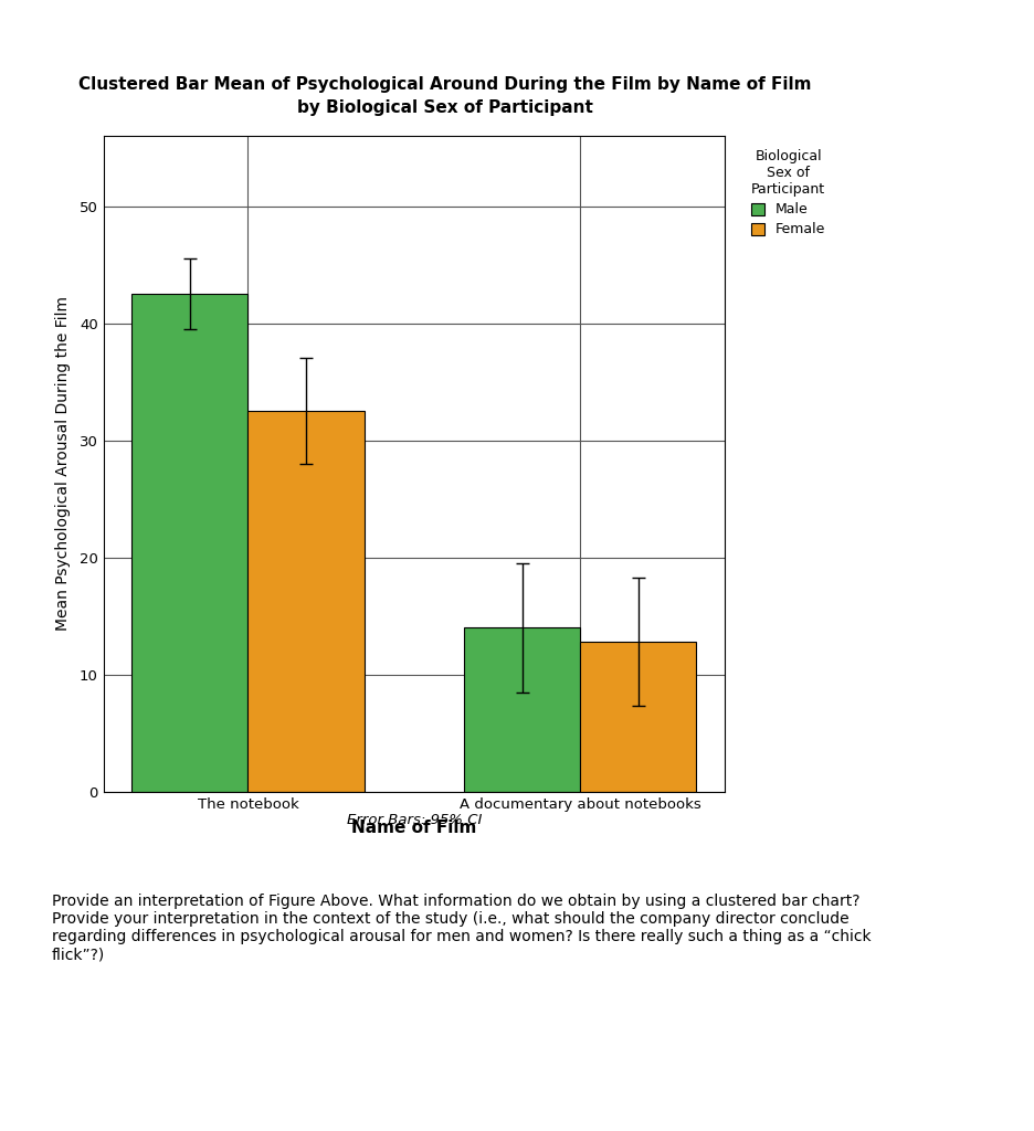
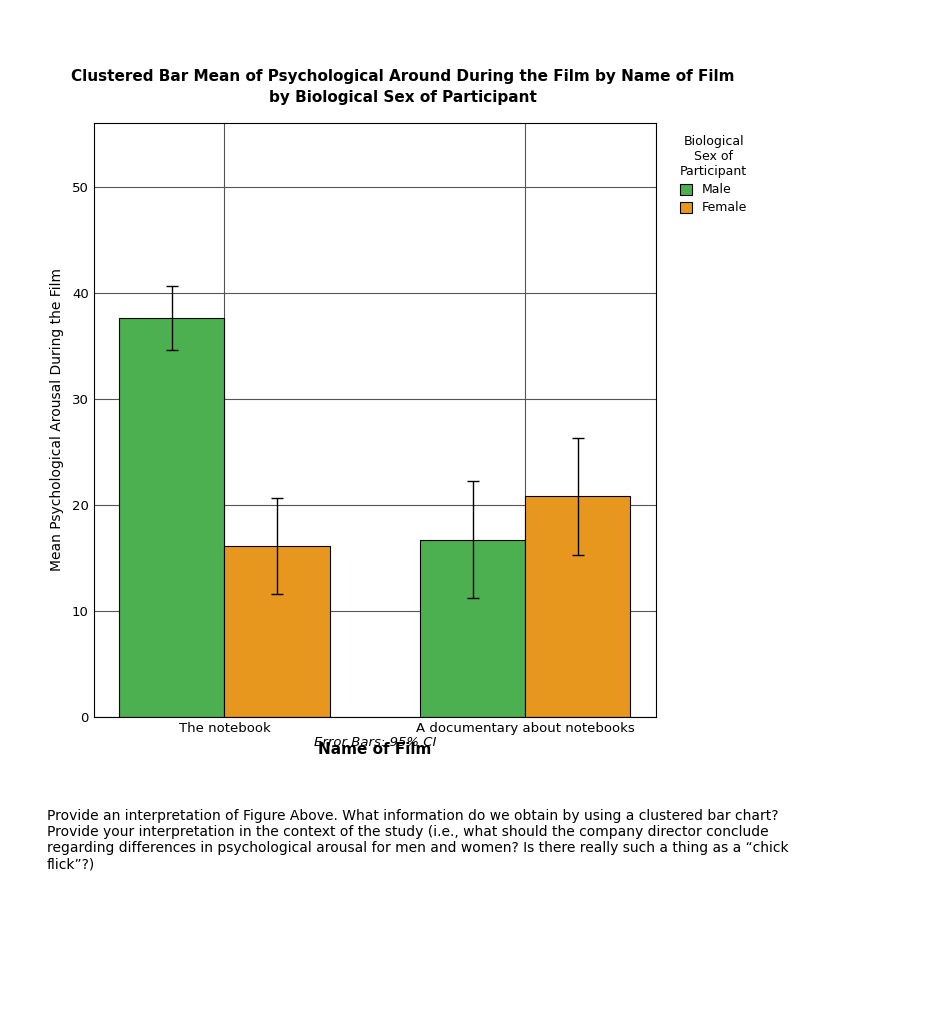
Male/The notebook: 42.5 -> 37.6
Female/The notebook: 32.5 -> 16.1
Male/A documentary about notebooks: 14.0 -> 16.7
Female/A documentary about notebooks: 12.8 -> 20.8
